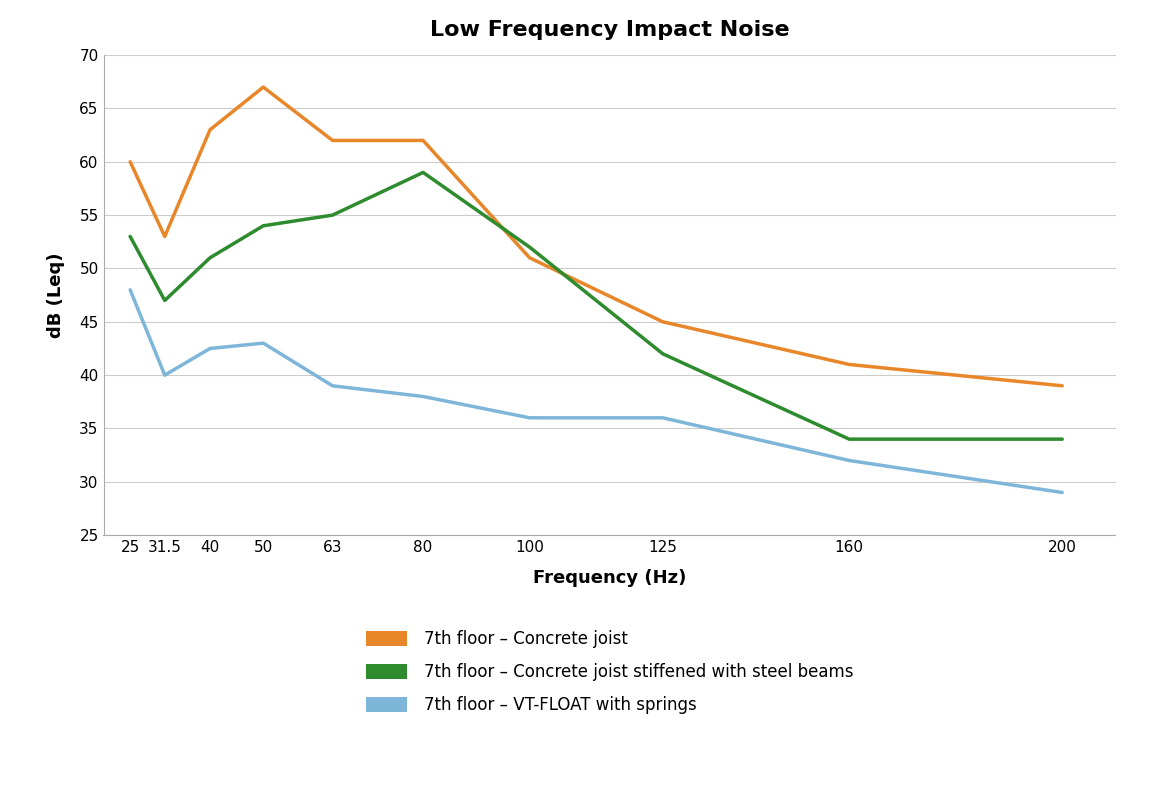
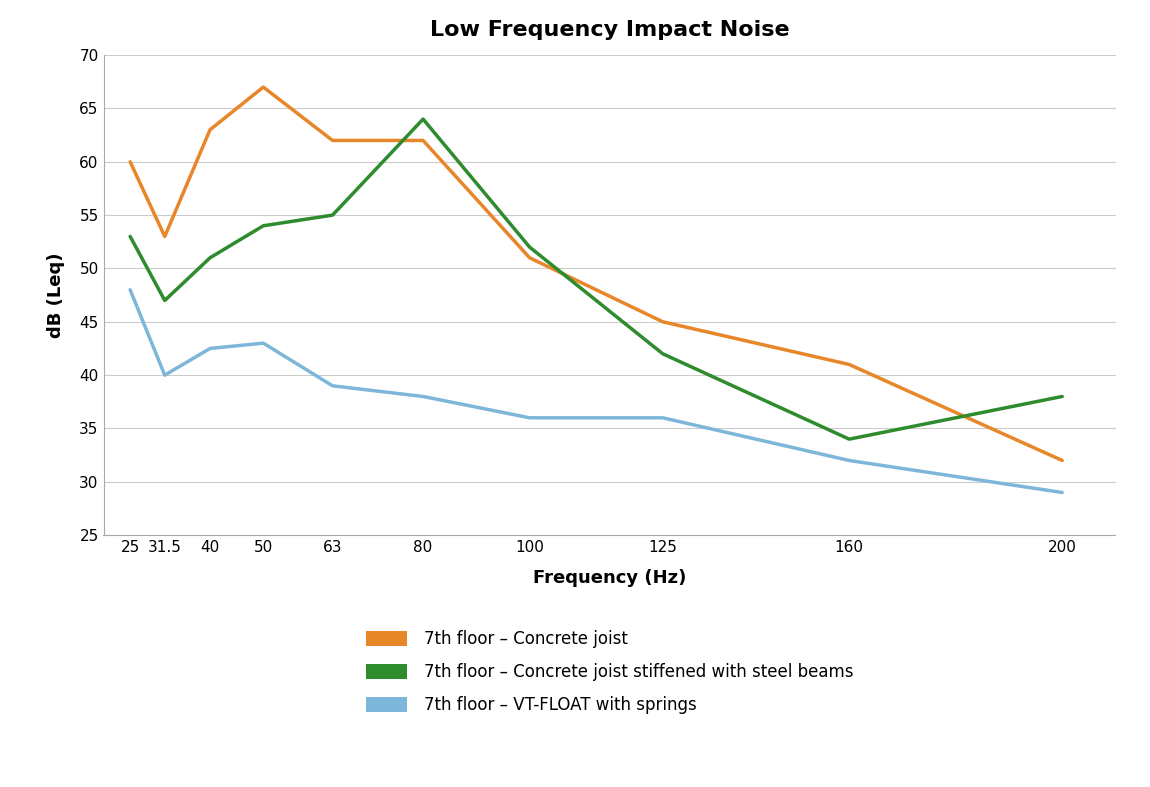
7th floor – Concrete joist stiffened with steel beams/80: 59 -> 64
7th floor – Concrete joist/200: 39 -> 32
7th floor – Concrete joist stiffened with steel beams/200: 34 -> 38
